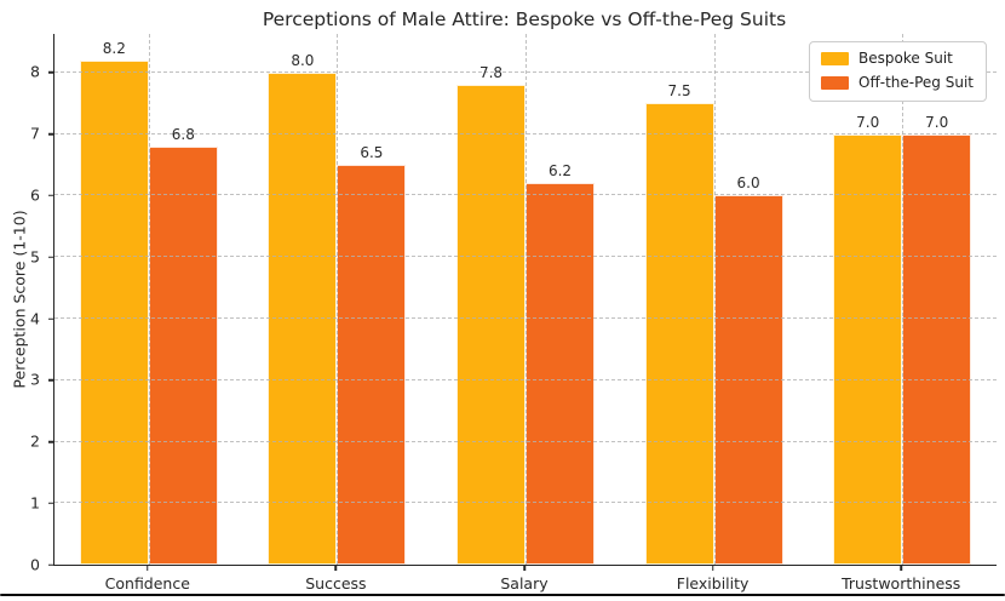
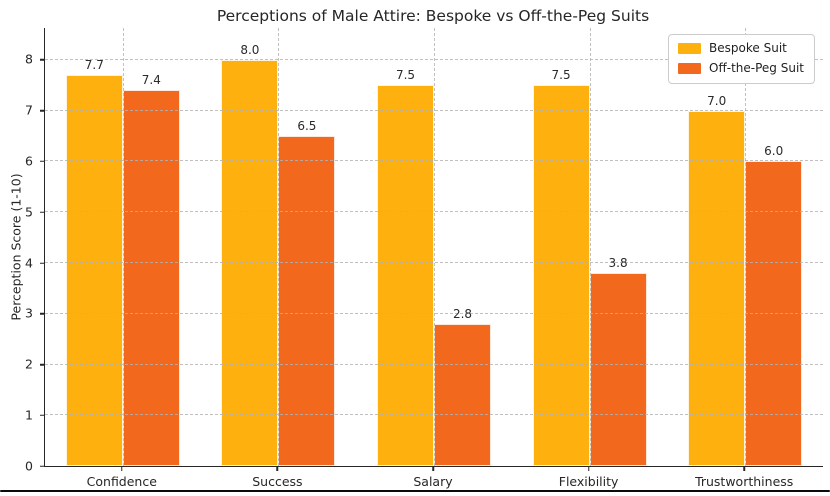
Bespoke Suit/Confidence: 8.2 -> 7.7
Off-the-Peg Suit/Confidence: 6.8 -> 7.4
Bespoke Suit/Salary: 7.8 -> 7.5
Off-the-Peg Suit/Salary: 6.2 -> 2.8
Off-the-Peg Suit/Flexibility: 6.0 -> 3.8
Off-the-Peg Suit/Trustworthiness: 7.0 -> 6.0
